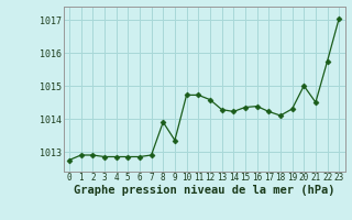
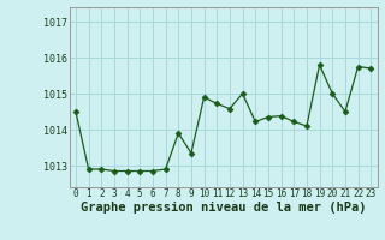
0: 1012.75 -> 1014.50
10: 1014.72 -> 1014.90
13: 1014.28 -> 1015.00
19: 1014.30 -> 1015.80
23: 1017.05 -> 1015.70
